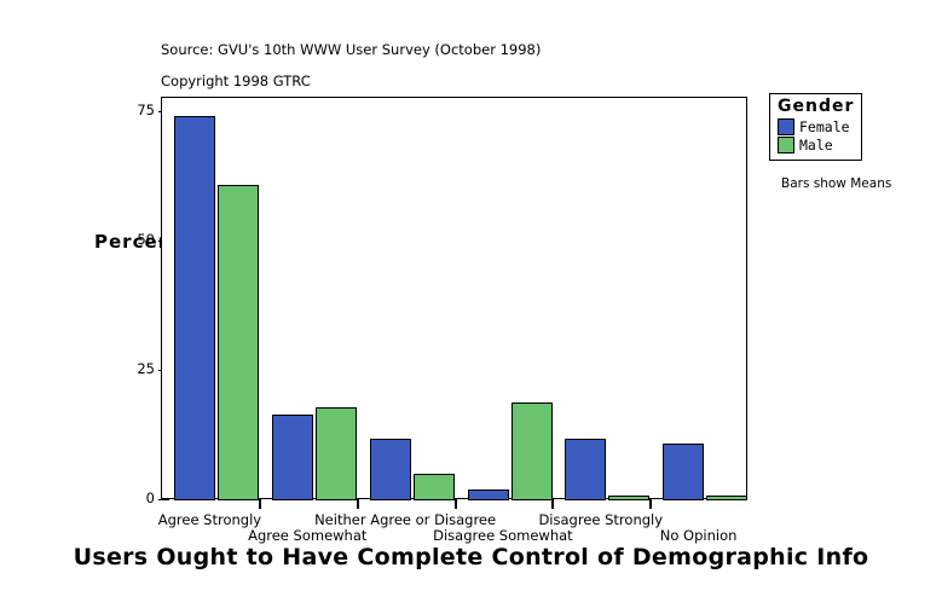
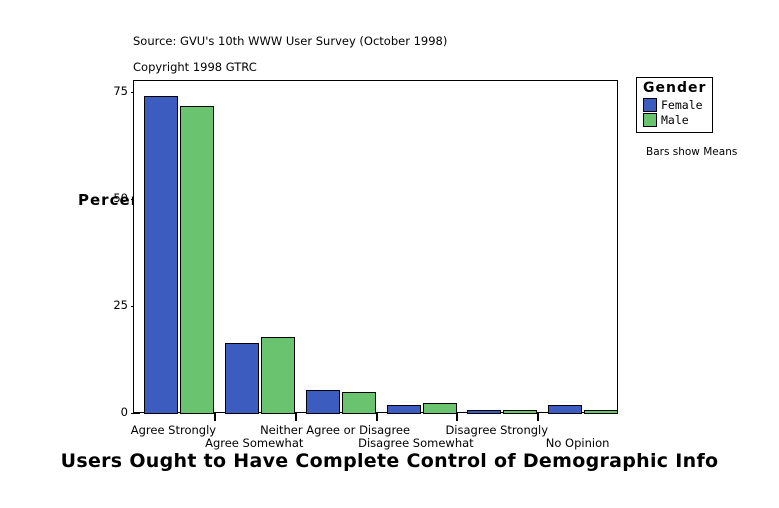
Male/Agree Strongly: 61 -> 72
Female/Neither Agree or Disagree: 12 -> 6
Male/Disagree Somewhat: 19 -> 3
Female/Disagree Strongly: 12 -> 1
Female/No Opinion: 11 -> 2
